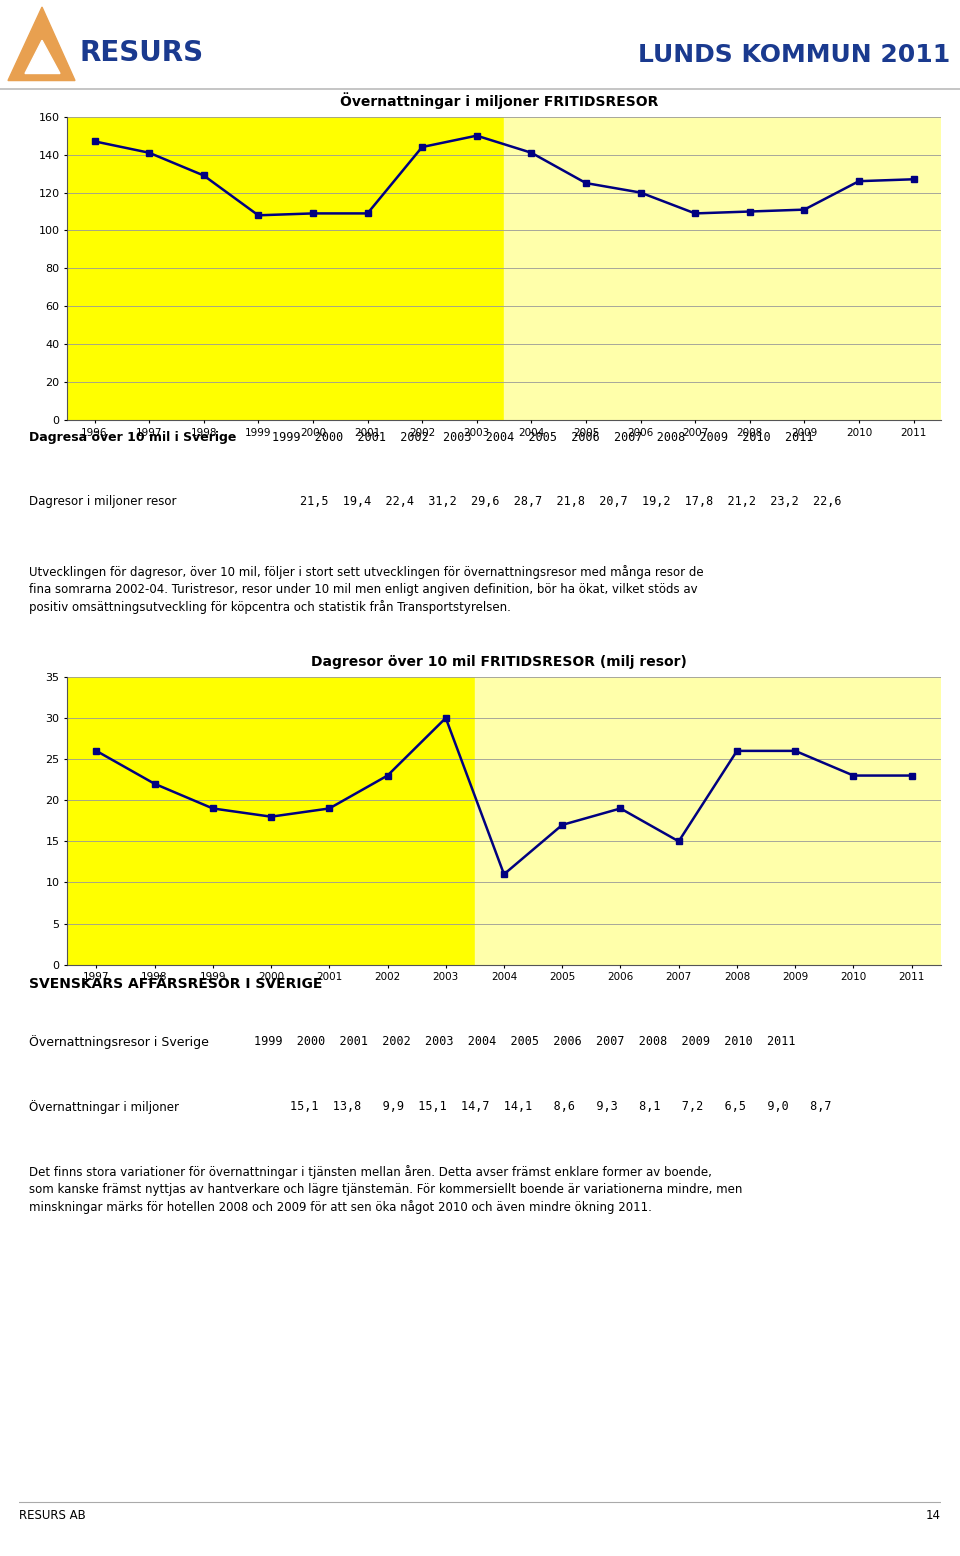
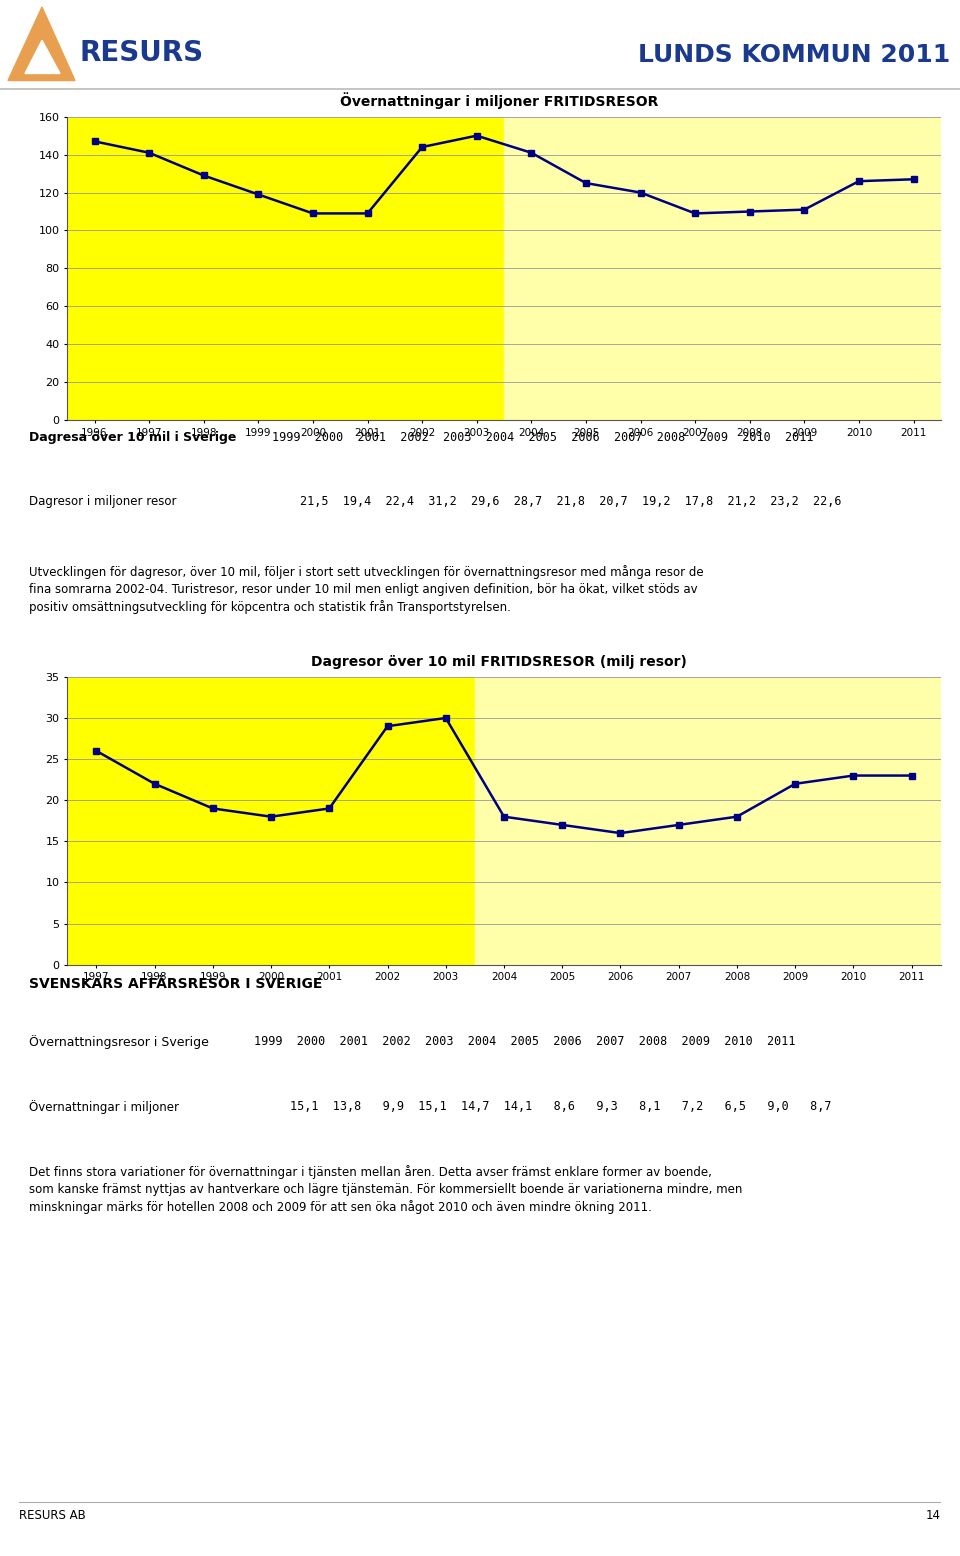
1999: 108 -> 119
2002: 23 -> 29
2004: 11 -> 18
2006: 19 -> 16
2007: 15 -> 17
2008: 26 -> 18
2009: 26 -> 22
